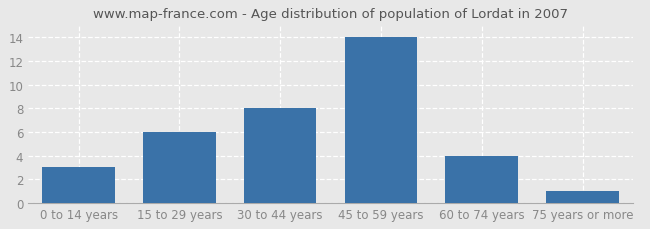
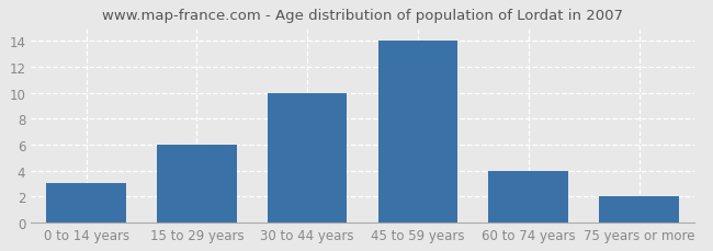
30 to 44 years: 8 -> 10
75 years or more: 1 -> 2
